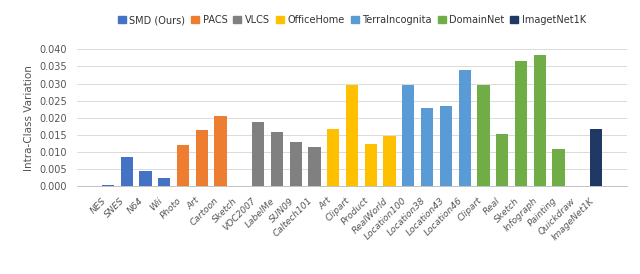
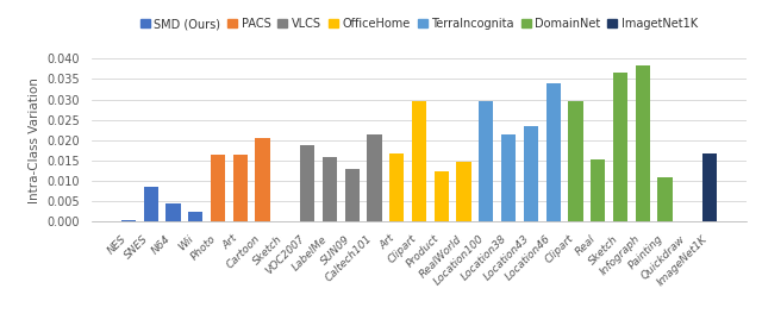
Photo: 0.0120 -> 0.0164
Caltech101: 0.0115 -> 0.0214
Location38: 0.0230 -> 0.0215
